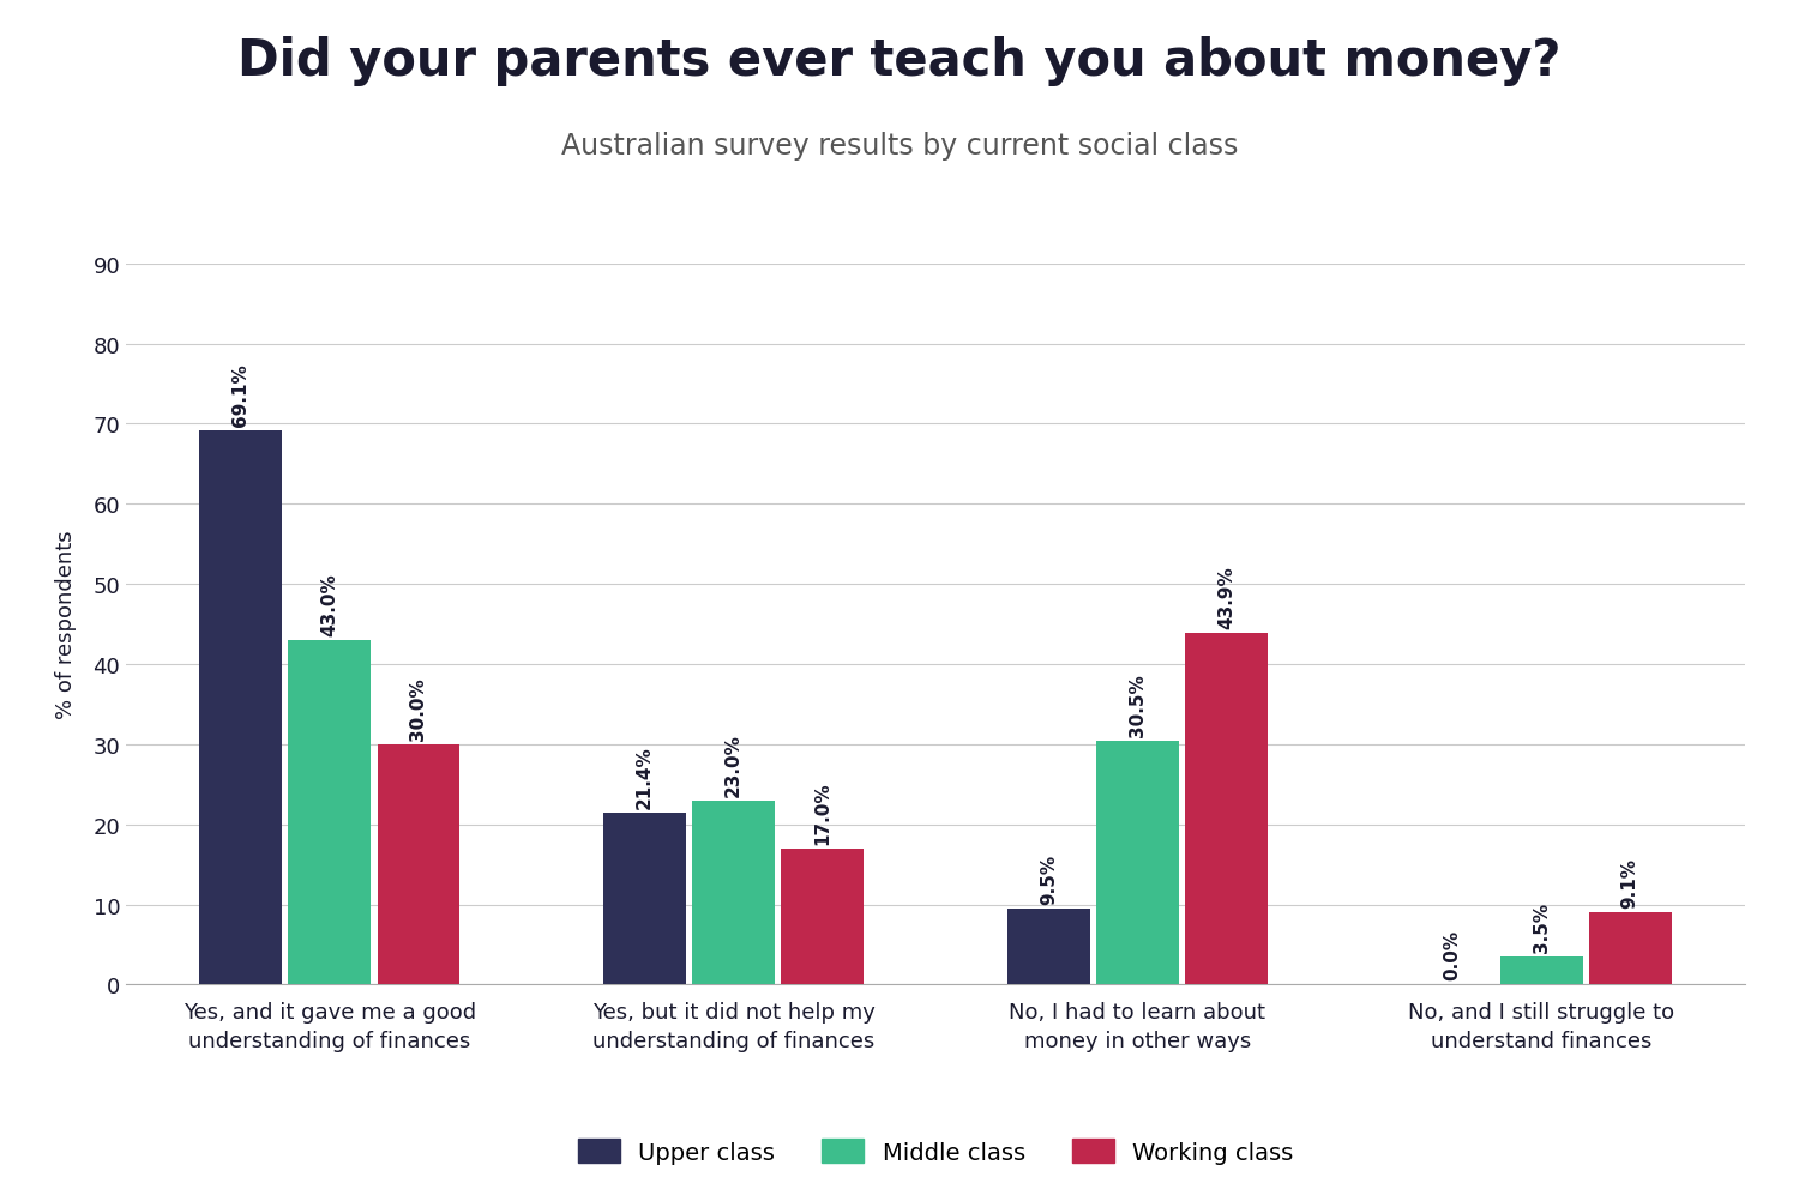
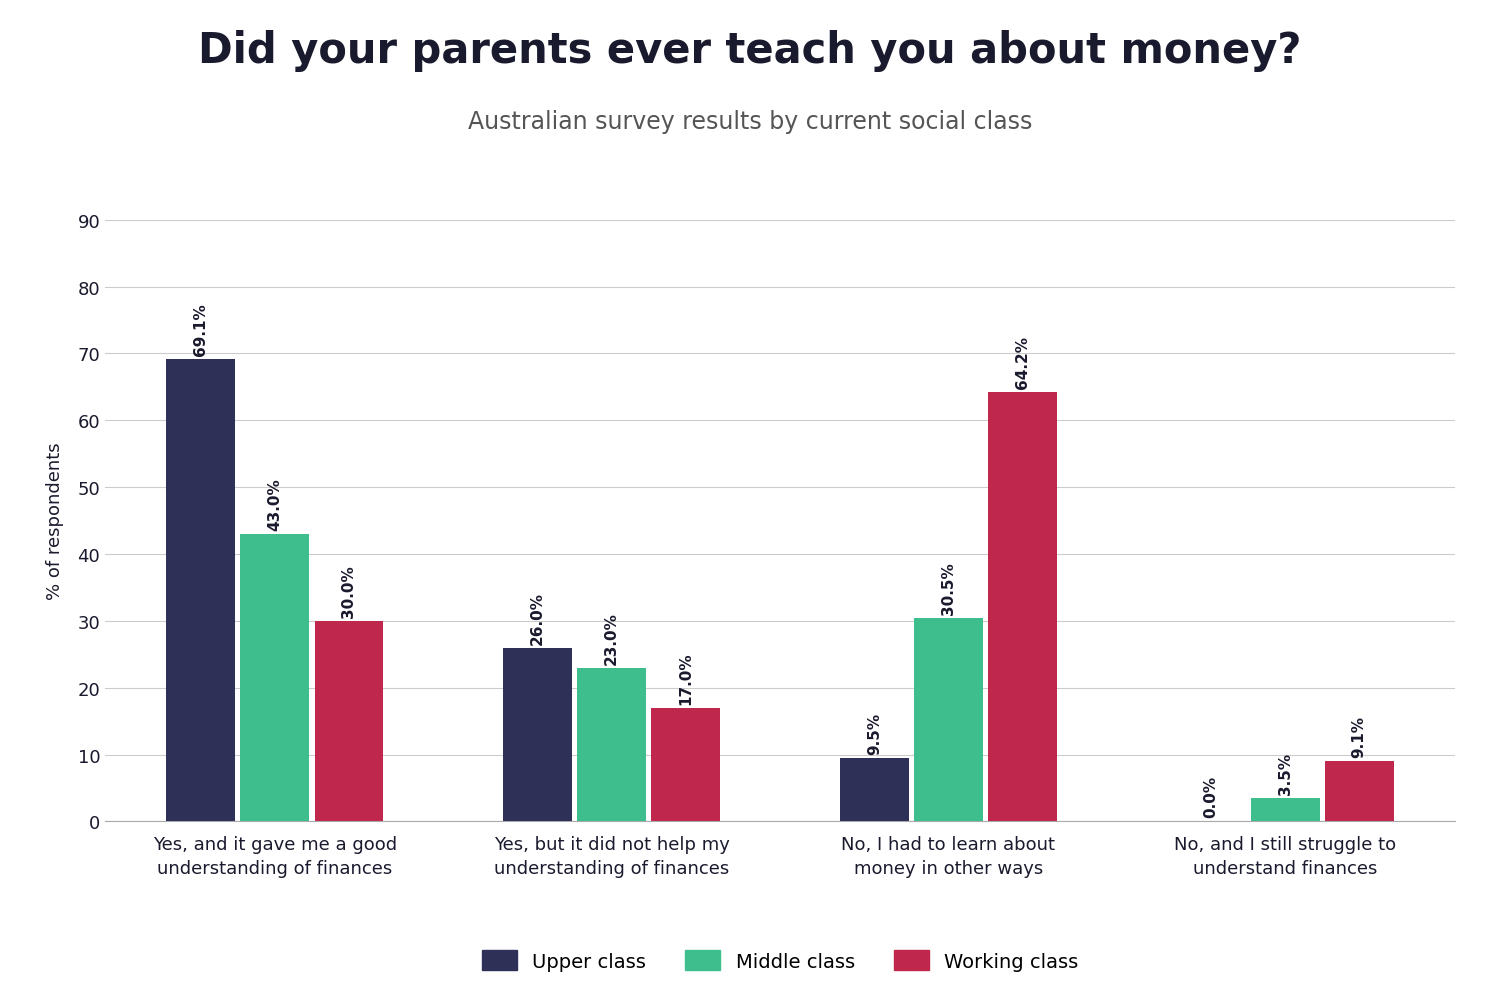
Upper class/Yes, but it did not help my understanding of finances: 21.4% -> 26.0%
Working class/No, I had to learn about money in other ways: 43.9% -> 64.2%
